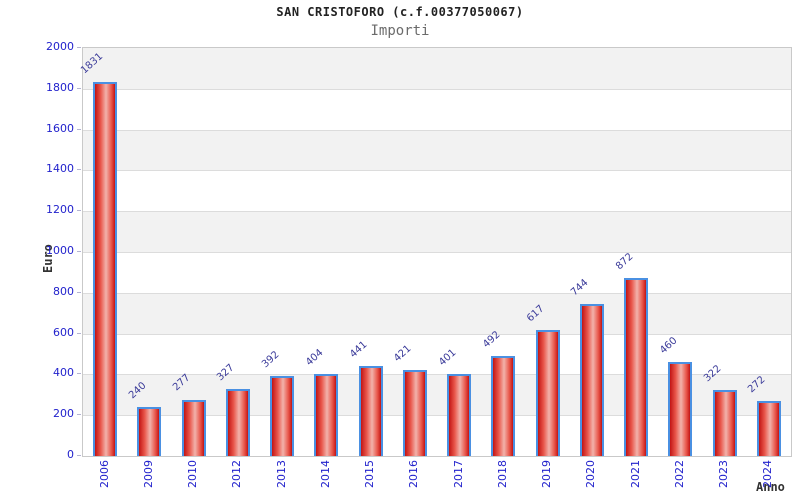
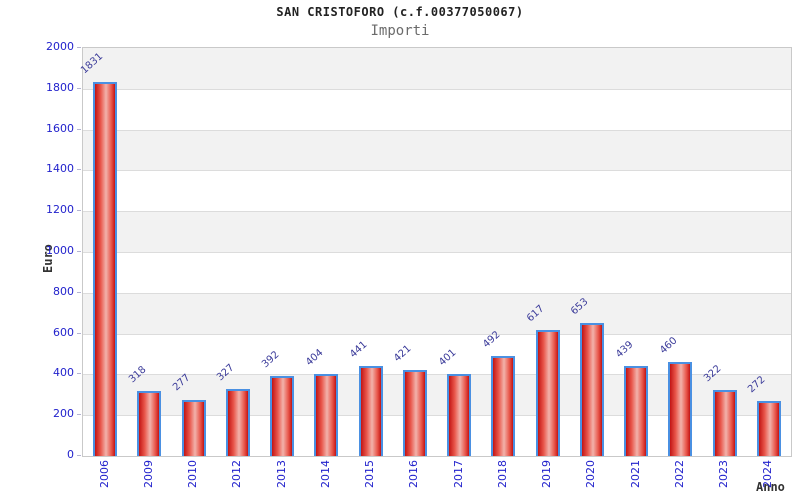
2009: 240 -> 318
2020: 744 -> 653
2021: 872 -> 439
